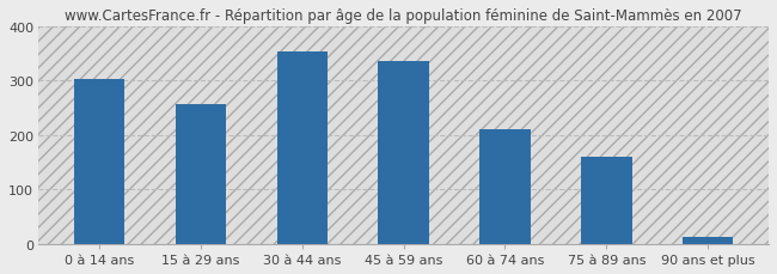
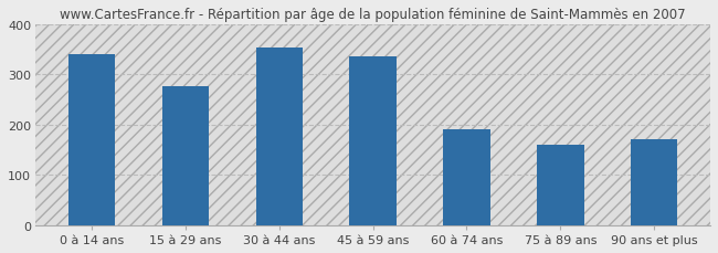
0 à 14 ans: 302 -> 340
15 à 29 ans: 256 -> 275
60 à 74 ans: 211 -> 190
90 ans et plus: 13 -> 170
